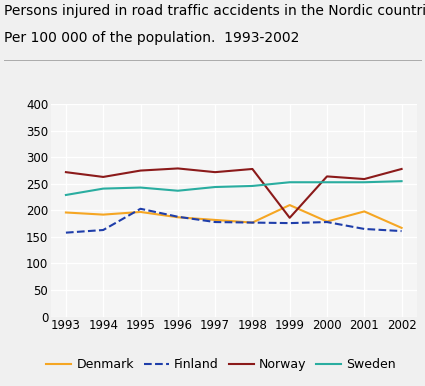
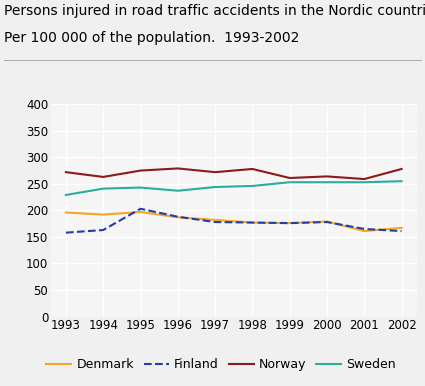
Denmark/1999: 210 -> 176
Norway/1999: 186 -> 261
Denmark/2001: 198 -> 161
